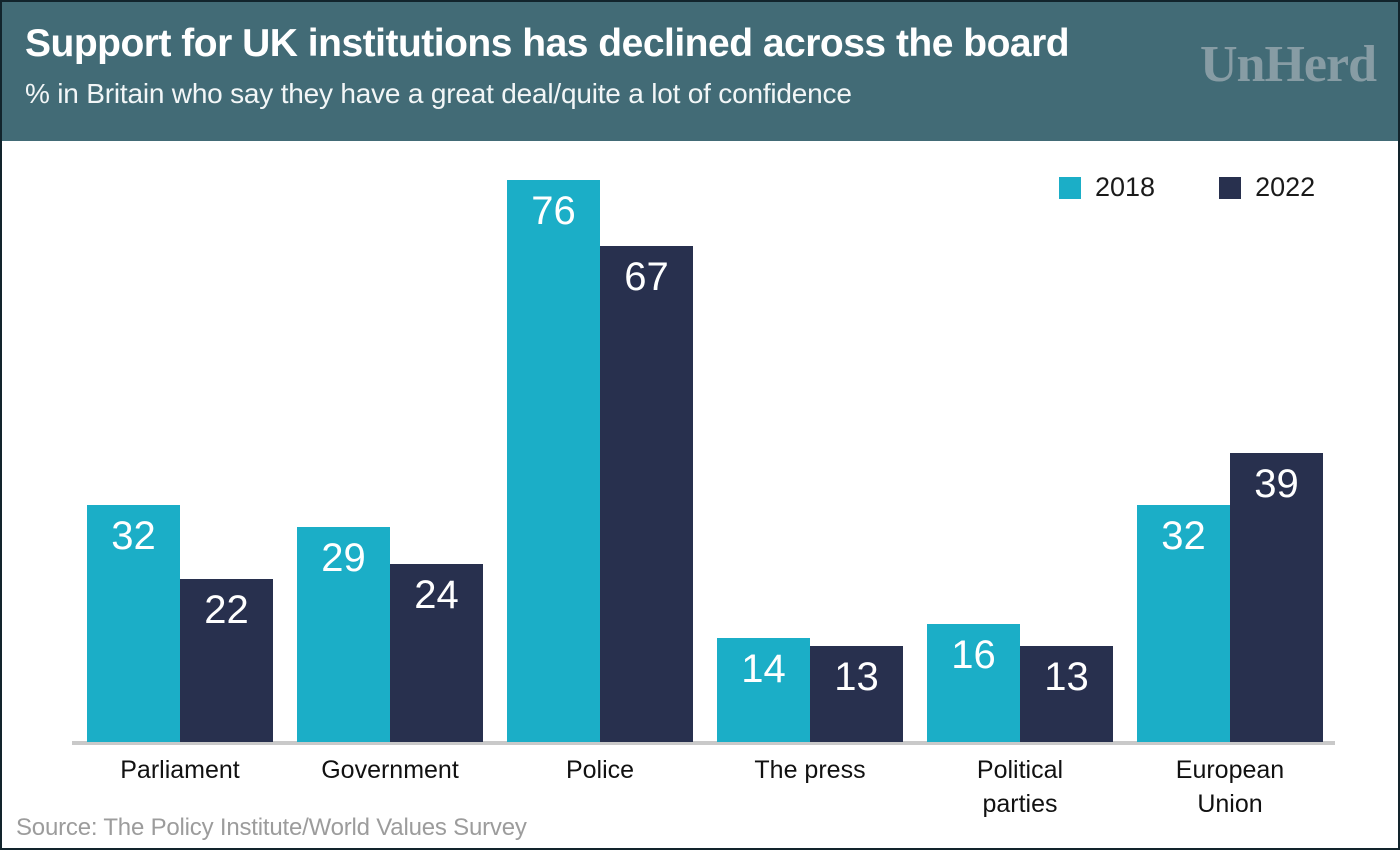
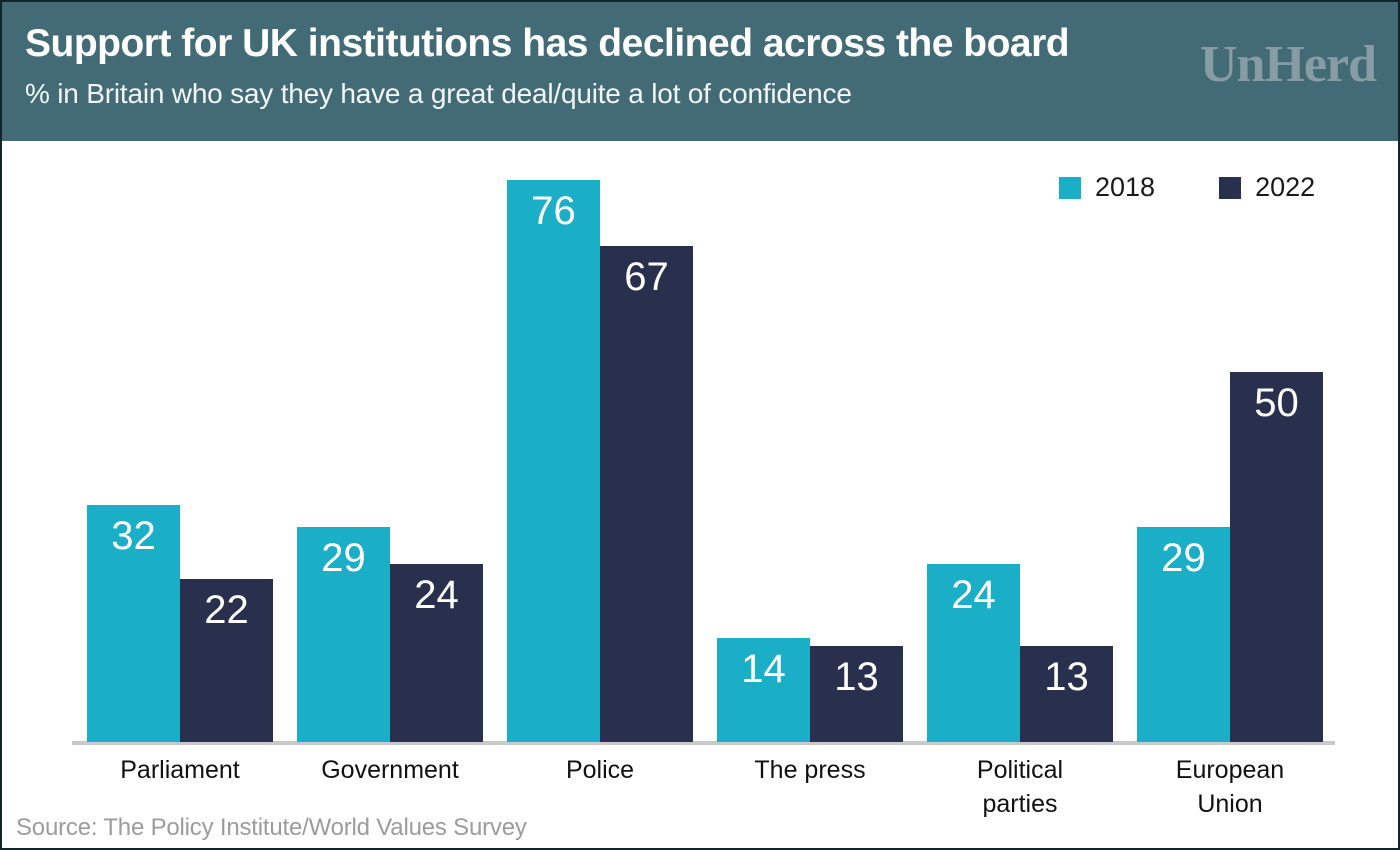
2018/Political parties: 16 -> 24
2018/European Union: 32 -> 29
2022/European Union: 39 -> 50
